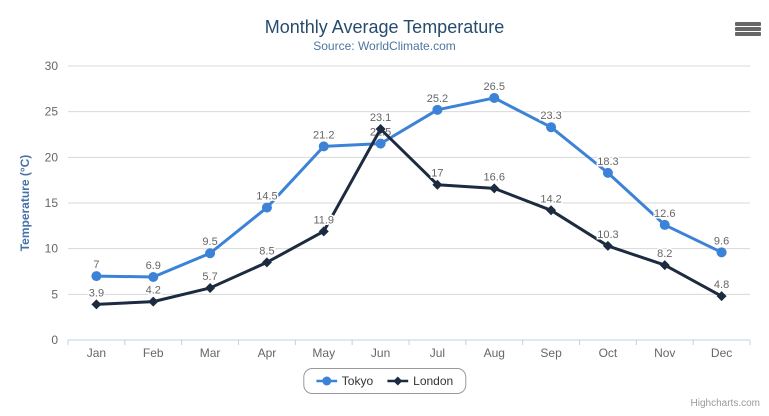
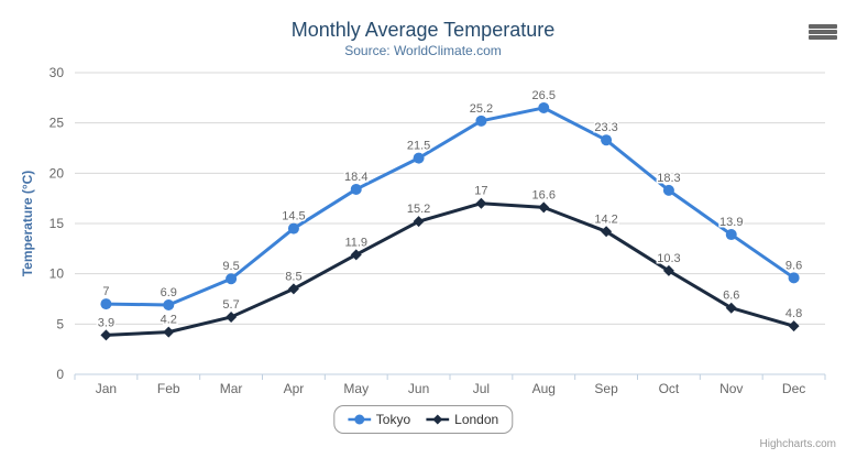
Tokyo/May: 21.2 -> 18.4
London/Jun: 23.1 -> 15.2
Tokyo/Nov: 12.6 -> 13.9
London/Nov: 8.2 -> 6.6
